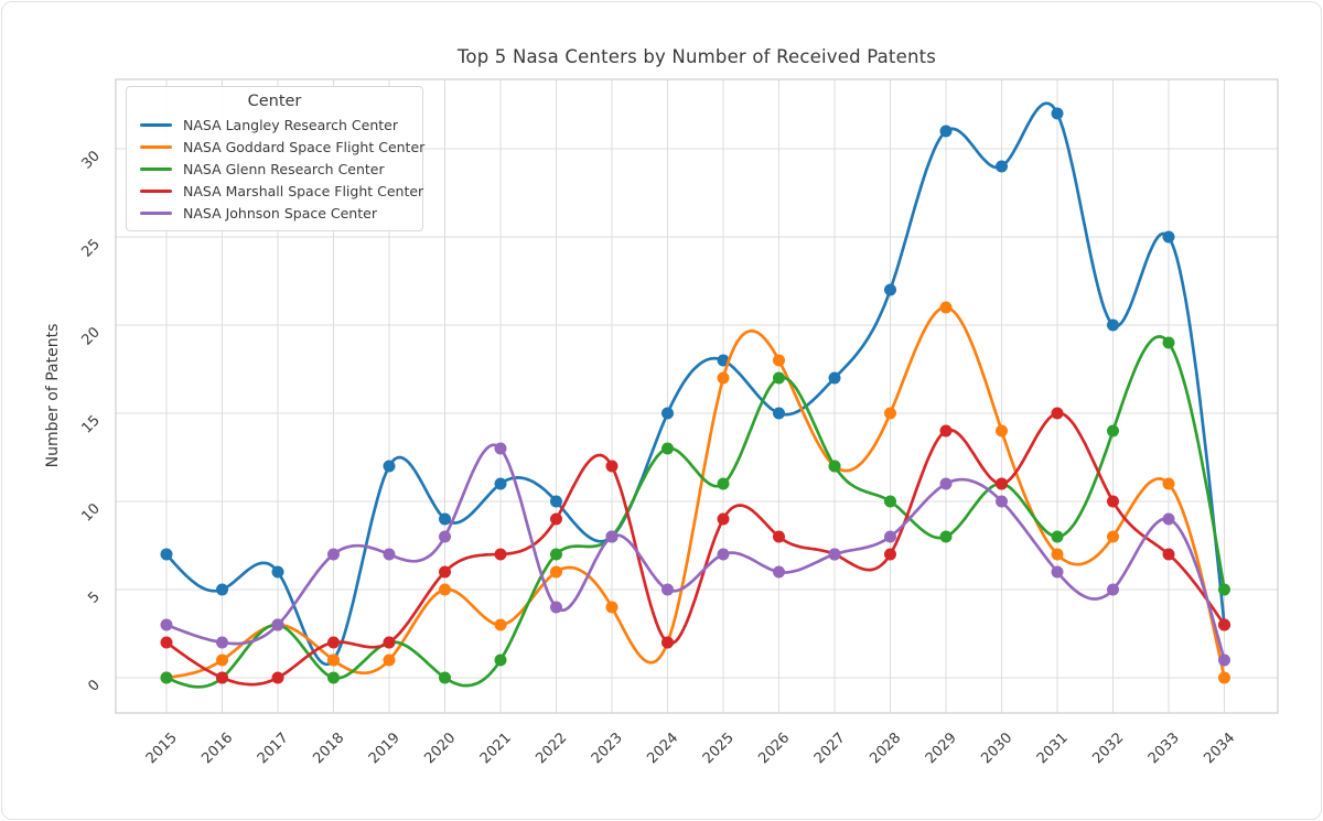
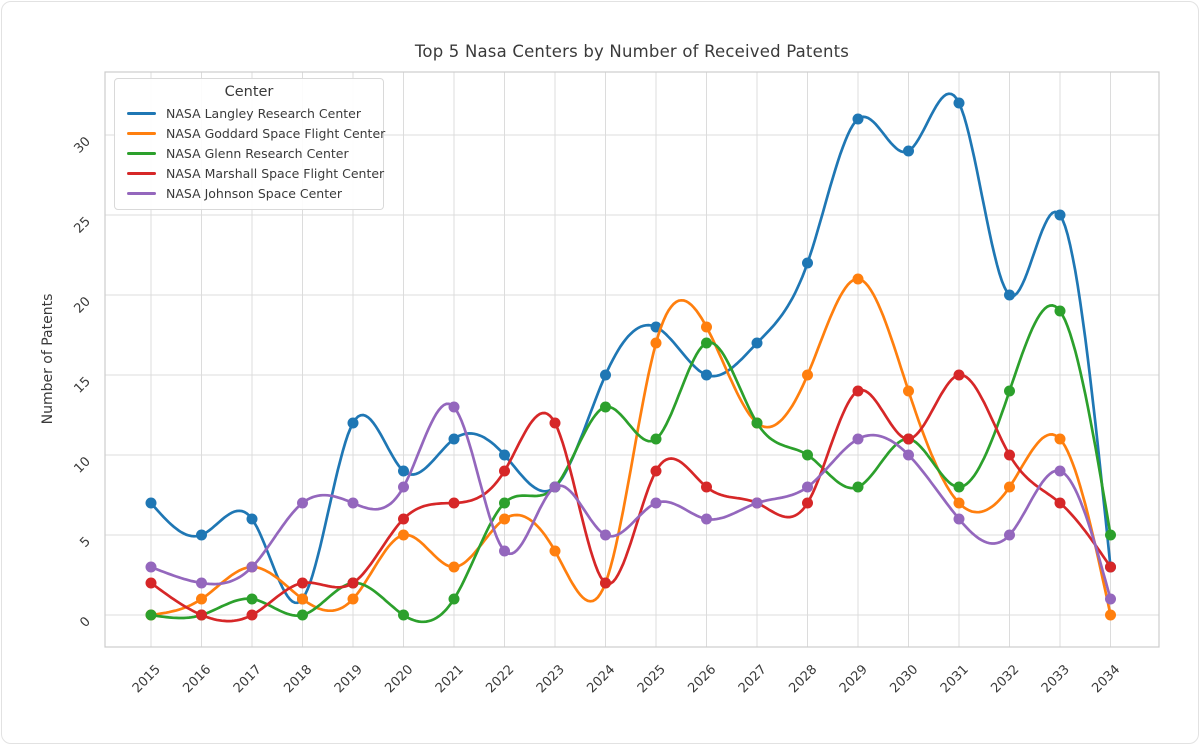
NASA Glenn Research Center/2017: 3 -> 1
